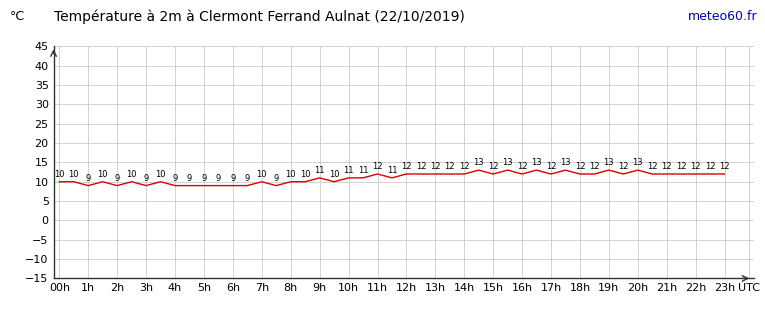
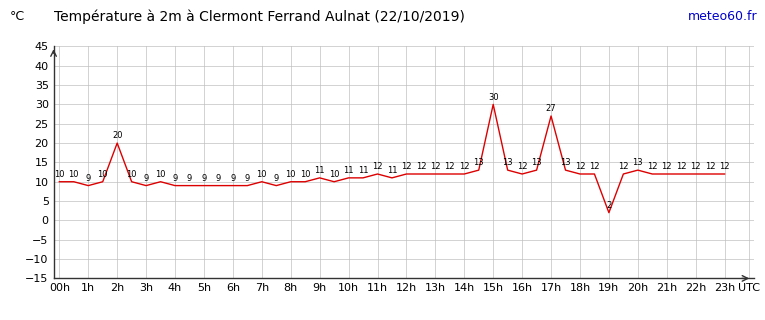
2h: 9 -> 20
15h: 12 -> 30
17h: 12 -> 27
19h: 13 -> 2
